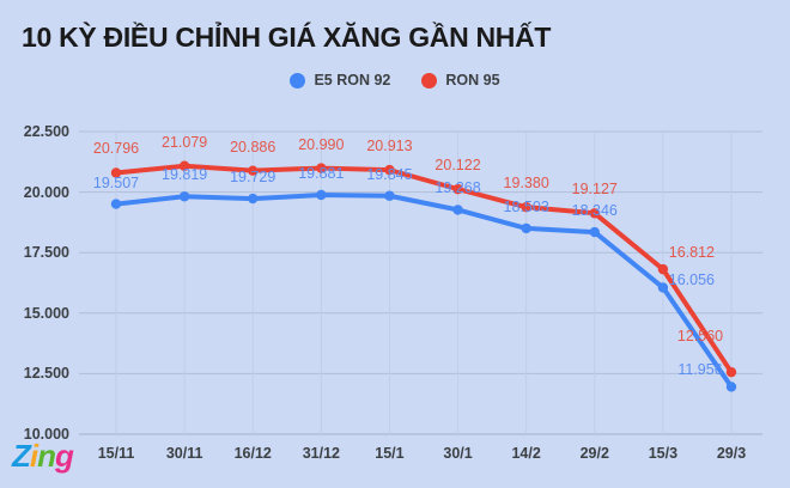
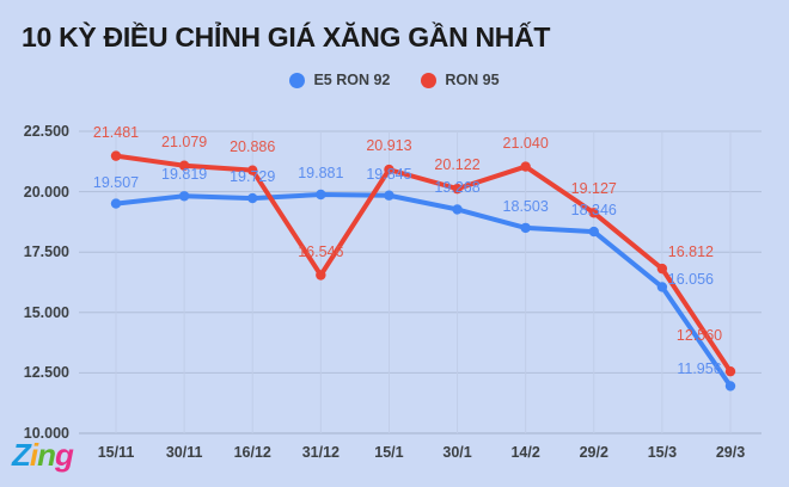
RON 95/15/11: 20.796 -> 21.481
RON 95/31/12: 20.990 -> 16.546
RON 95/14/2: 19.380 -> 21.040
